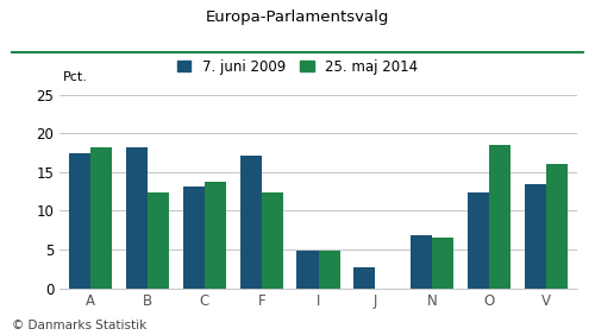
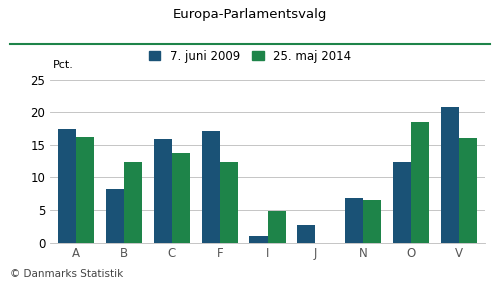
25. maj 2014/A: 18.2 -> 16.2
7. juni 2009/B: 18.2 -> 8.2
7. juni 2009/C: 13.2 -> 15.9
7. juni 2009/I: 4.8 -> 1.0
7. juni 2009/V: 13.4 -> 20.8
